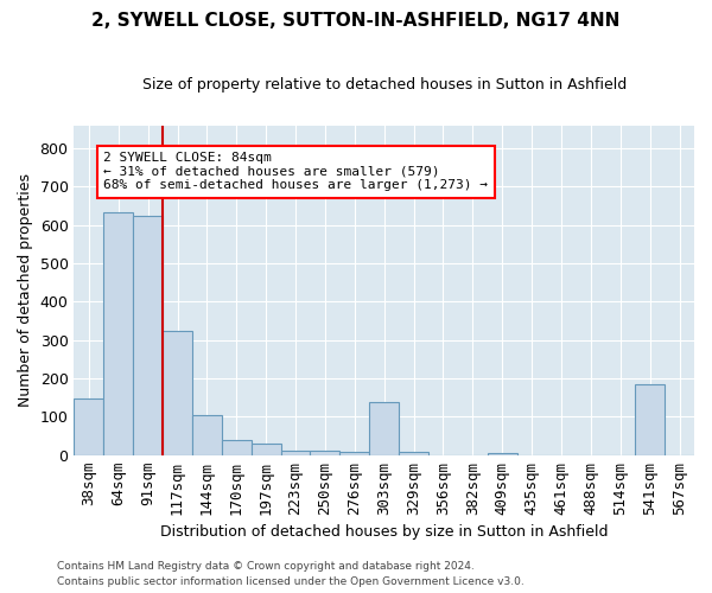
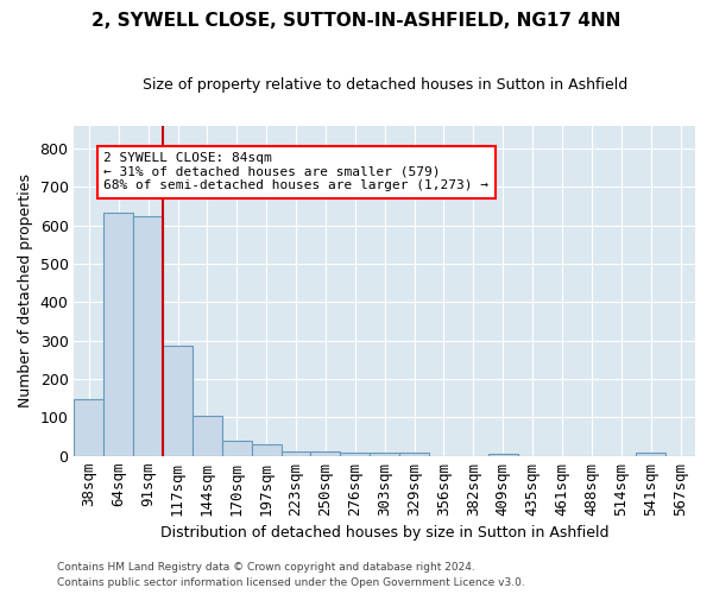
117sqm: 325 -> 287
303sqm: 140 -> 10
541sqm: 185 -> 8
